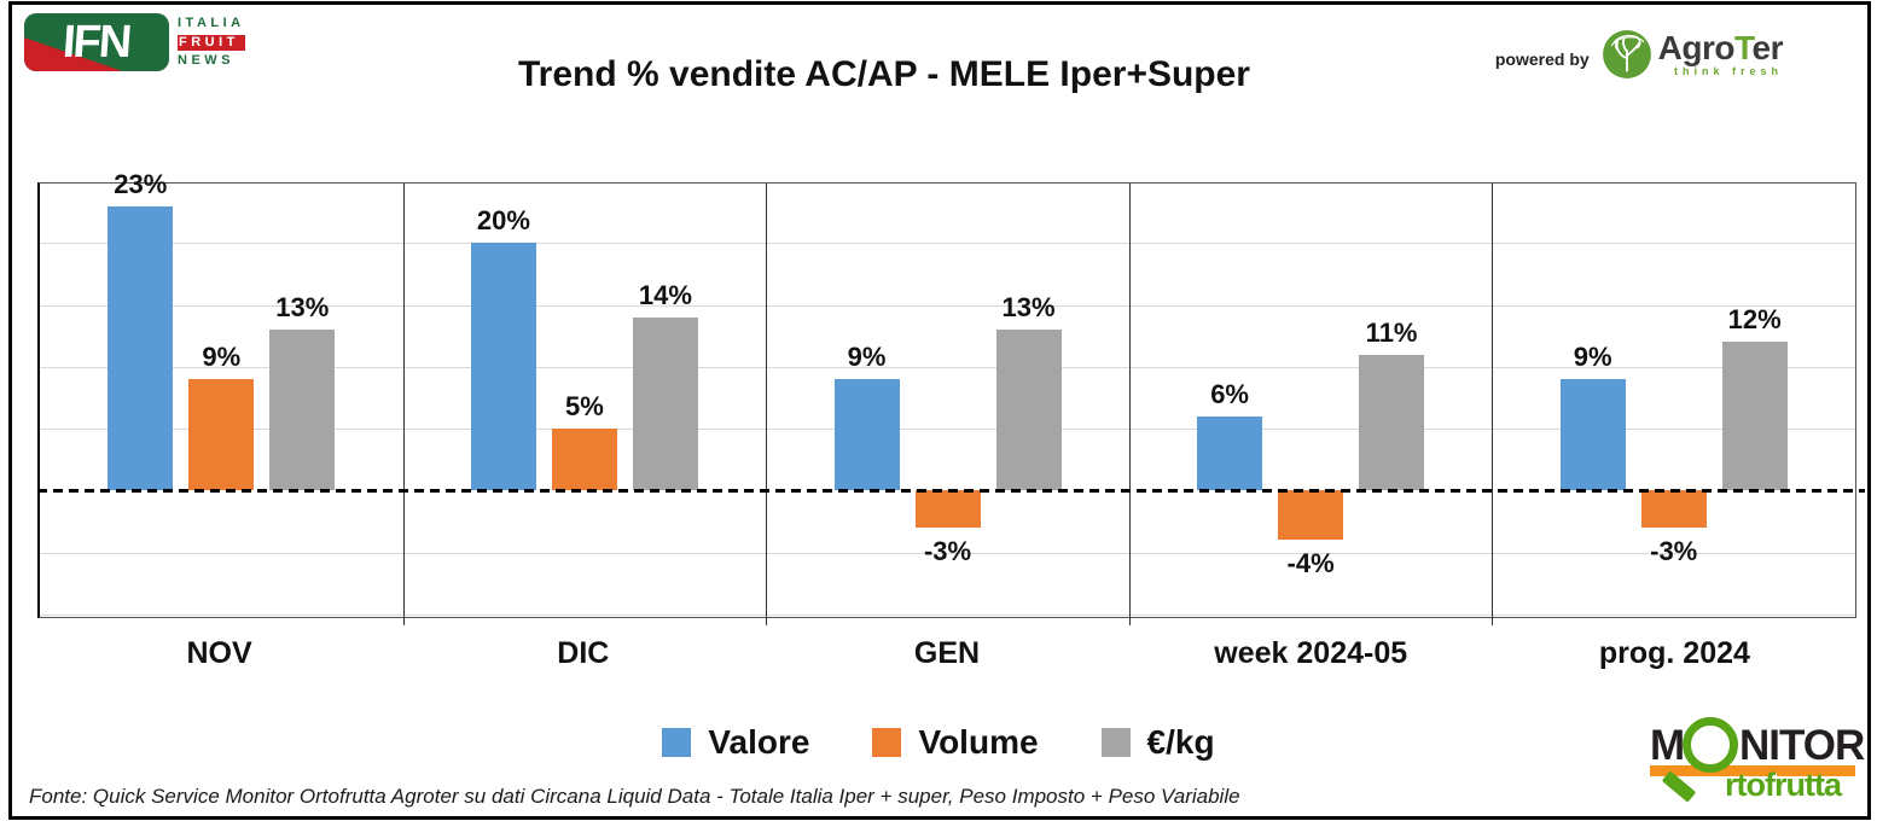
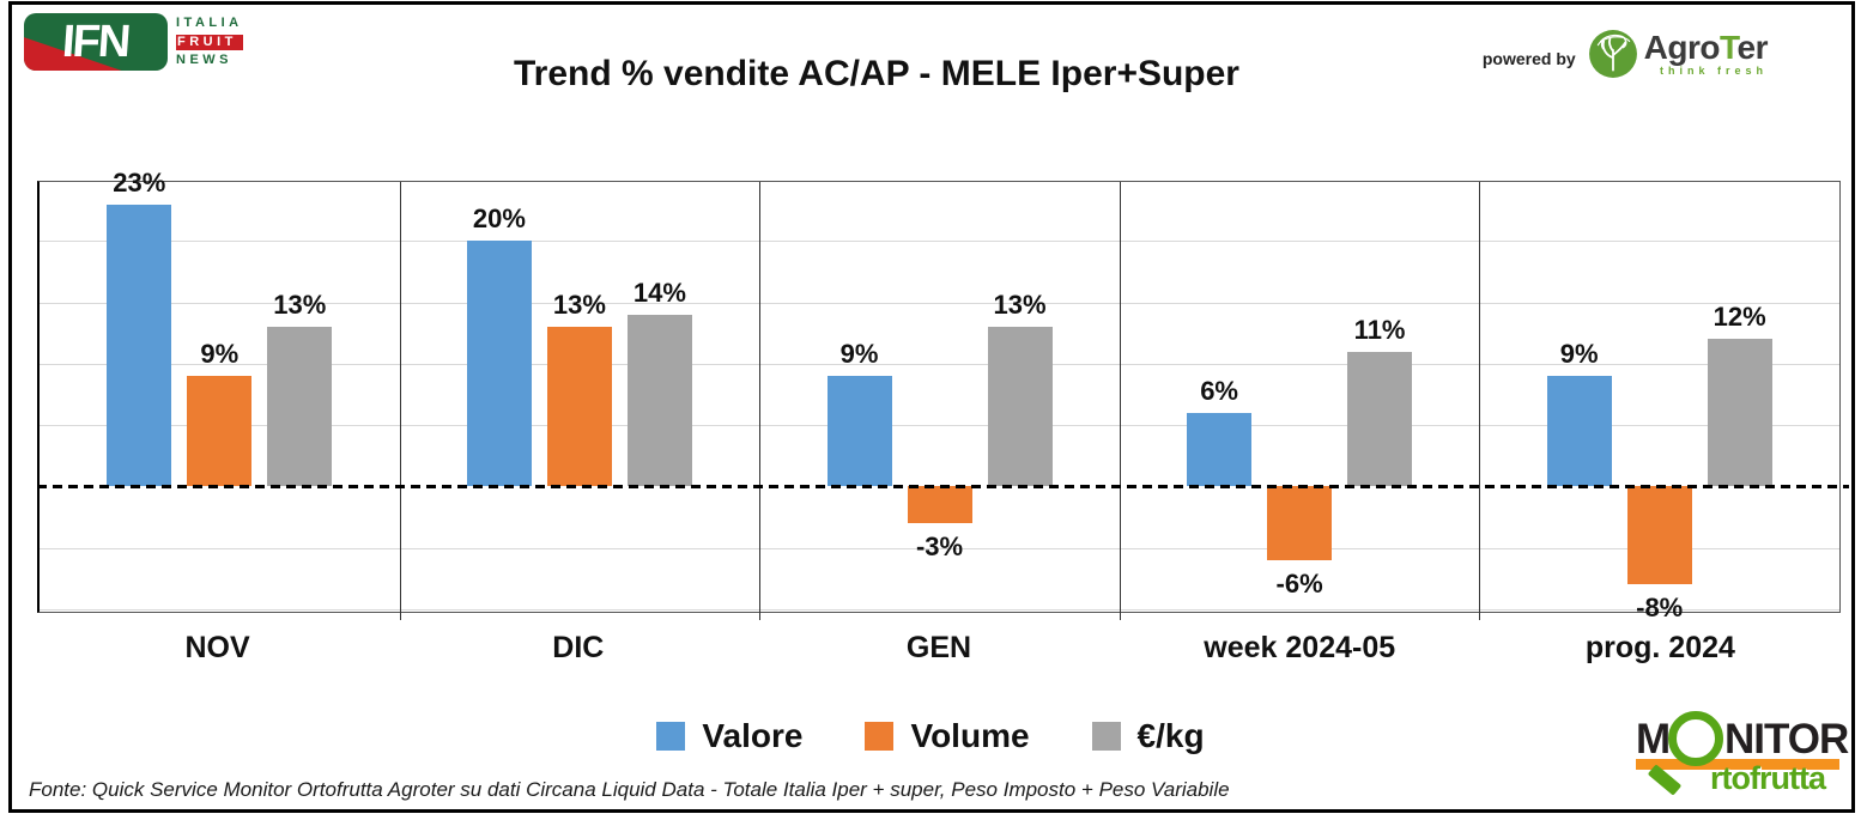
Volume/DIC: 5% -> 13%
Volume/week 2024-05: -4% -> -6%
Volume/prog. 2024: -3% -> -8%
